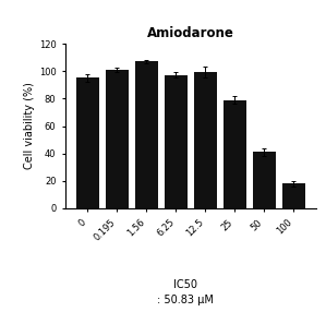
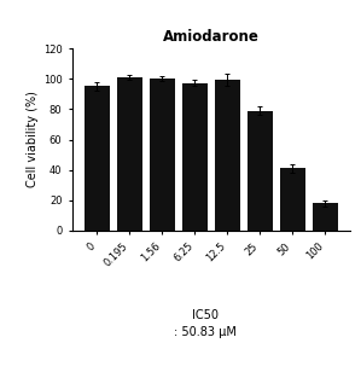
1.56: 107 -> 100
